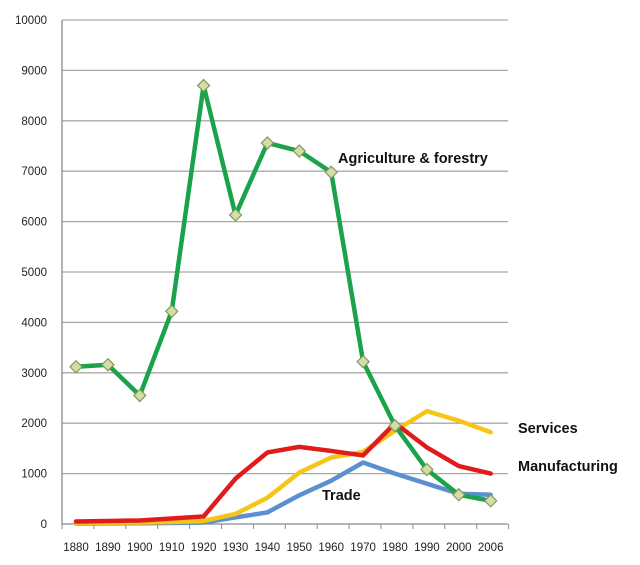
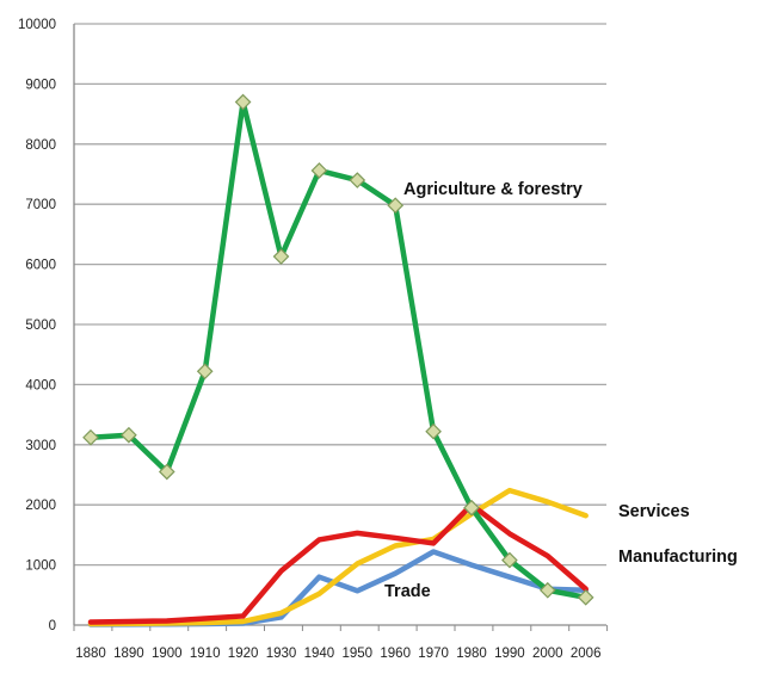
Trade/1940: 200 -> 800
Manufacturing/2006: 1000 -> 600
